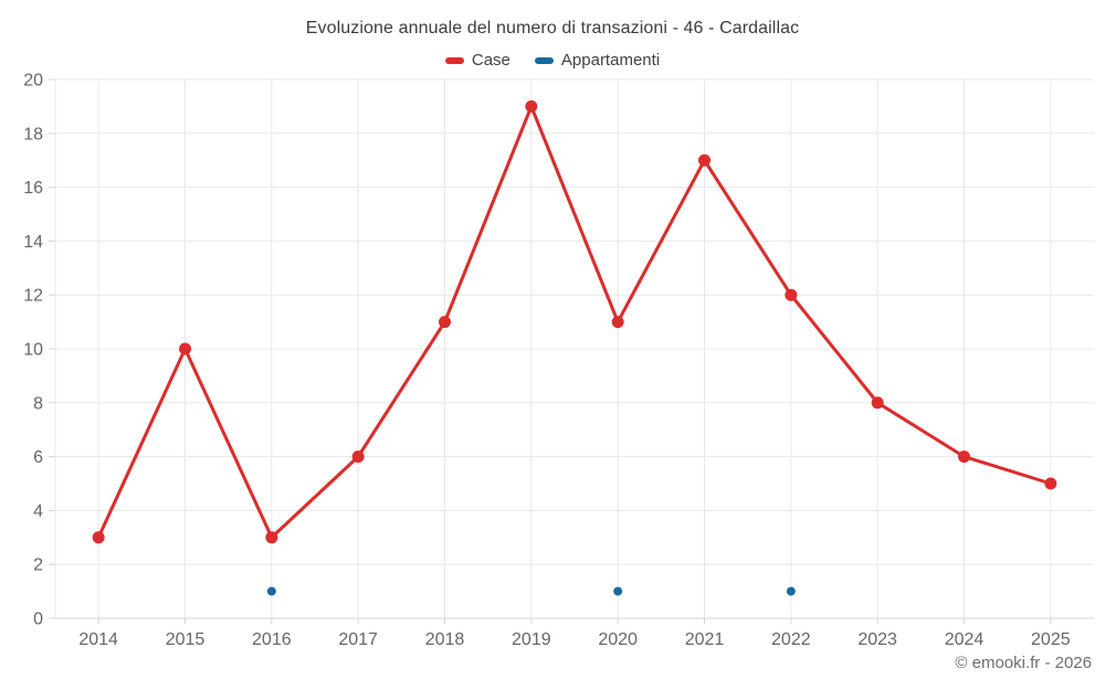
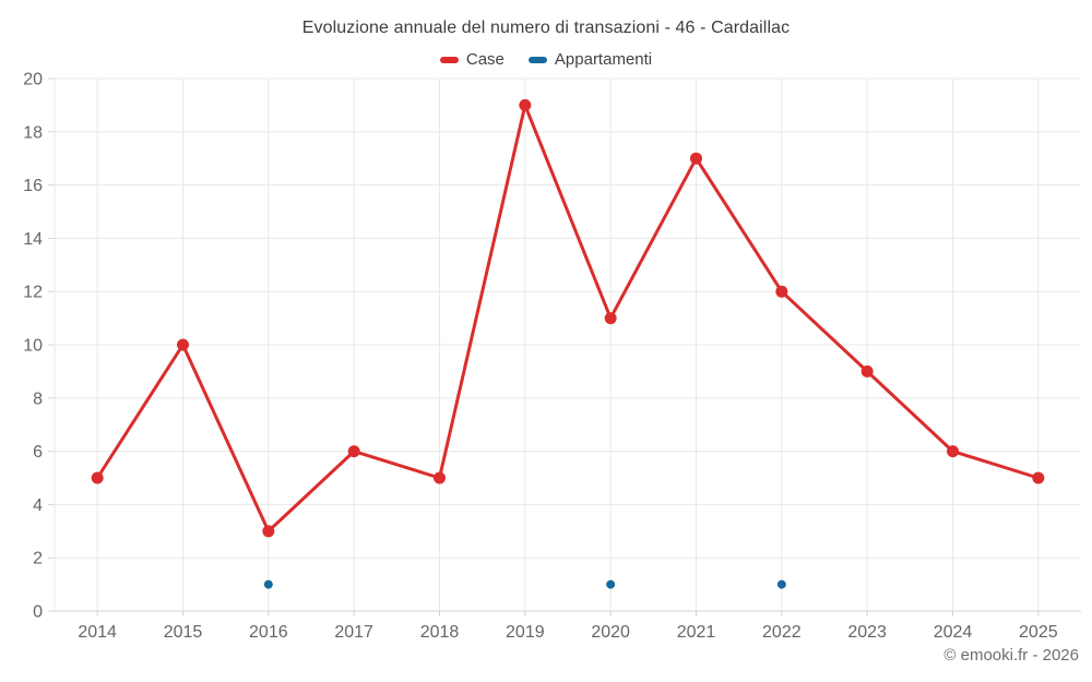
Case/2014: 3 -> 5
Case/2018: 11 -> 5
Case/2023: 8 -> 9
